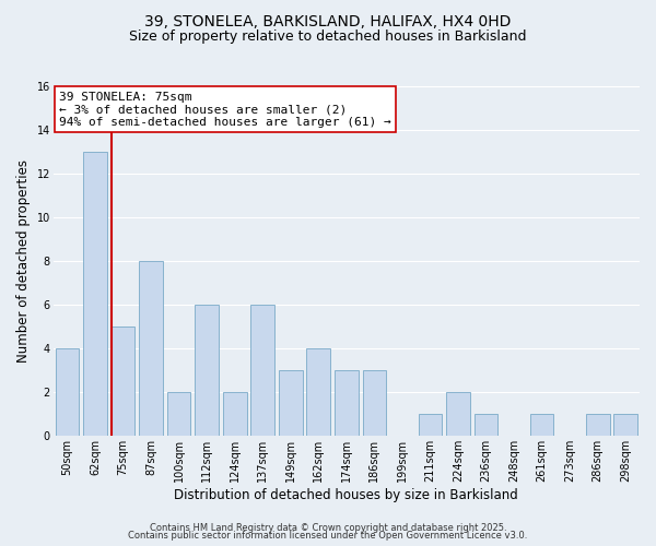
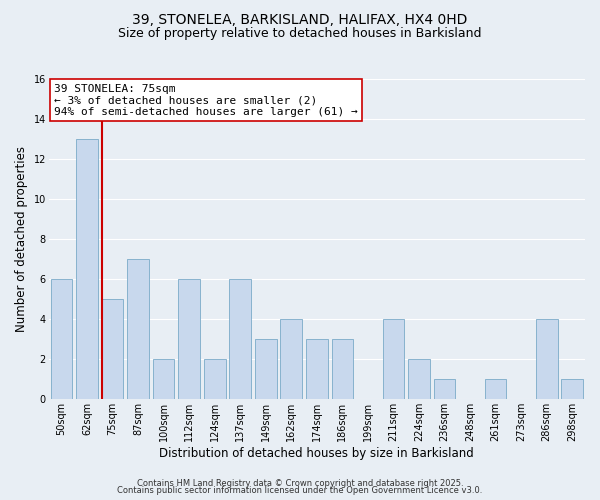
50sqm: 4 -> 6
87sqm: 8 -> 7
211sqm: 1 -> 4
286sqm: 1 -> 4
